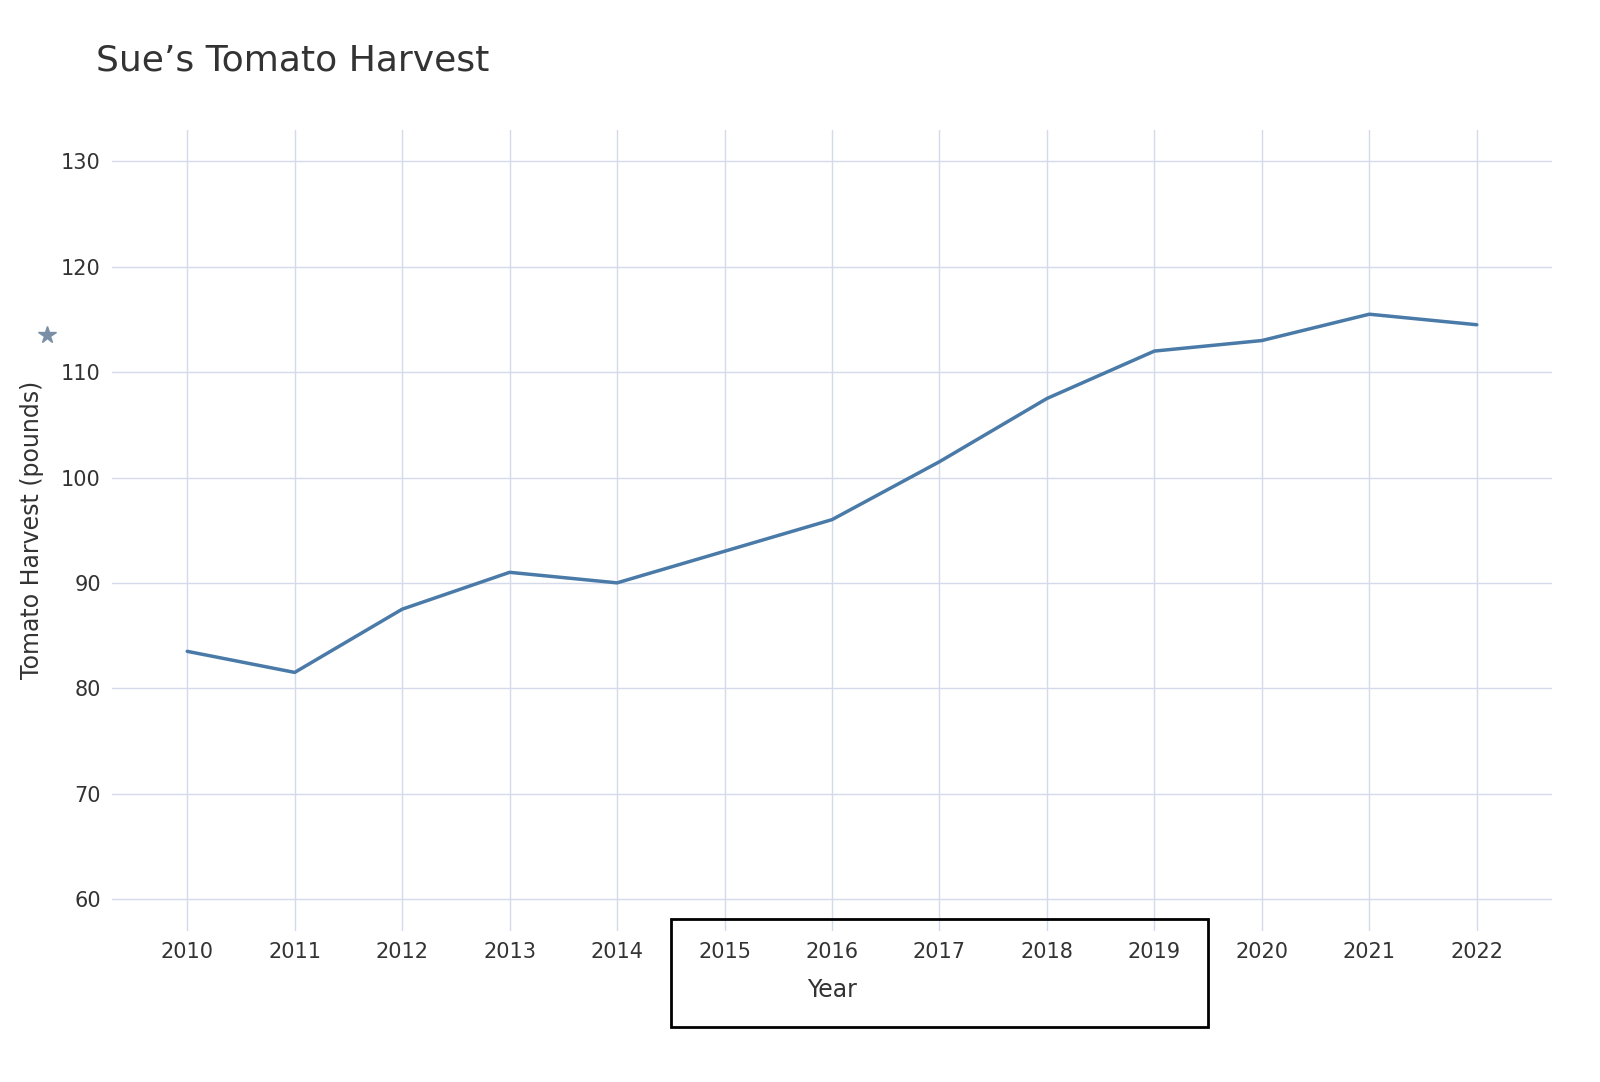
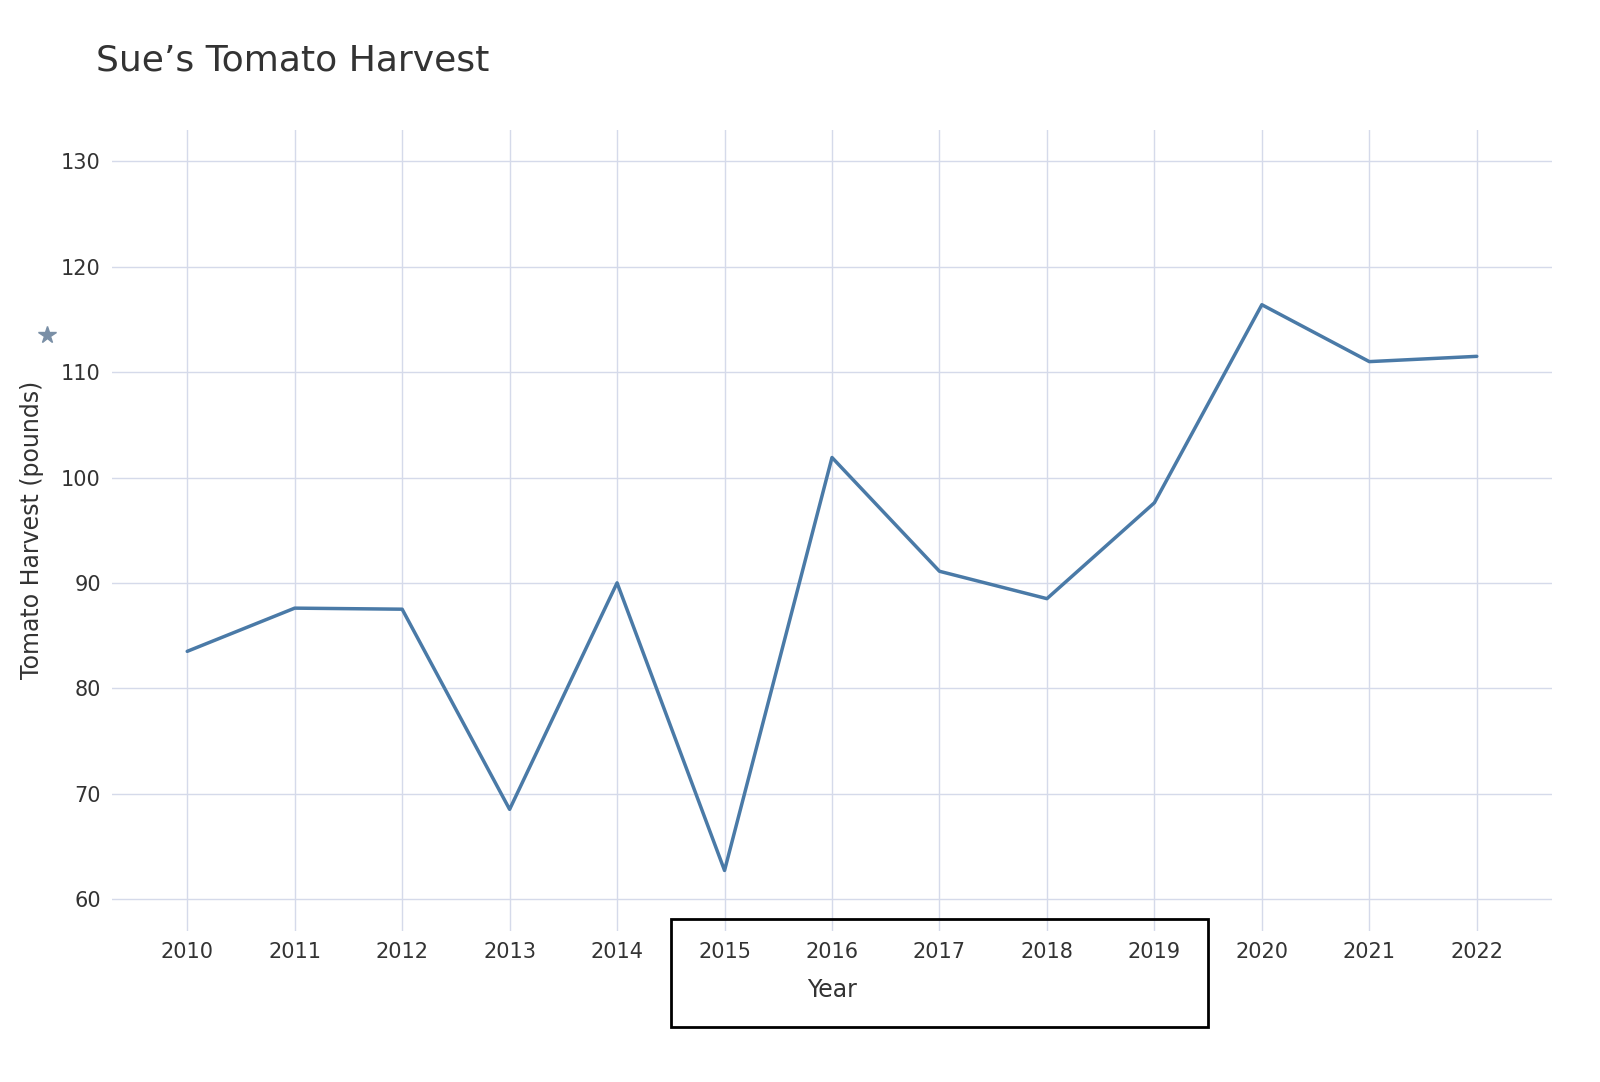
2011: 81.5 -> 87.6
2013: 91.0 -> 68.5
2015: 93.0 -> 62.7
2016: 96.0 -> 101.9
2017: 101.5 -> 91.1
2018: 107.5 -> 88.5
2019: 112.0 -> 97.6
2020: 113.0 -> 116.4
2021: 115.5 -> 111.0
2022: 114.5 -> 111.5
